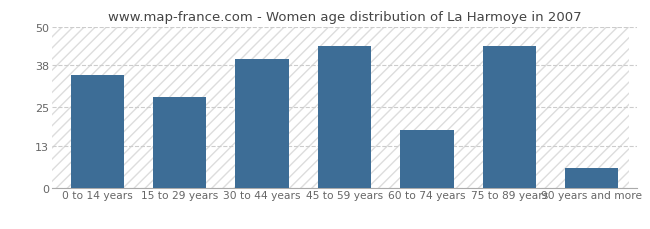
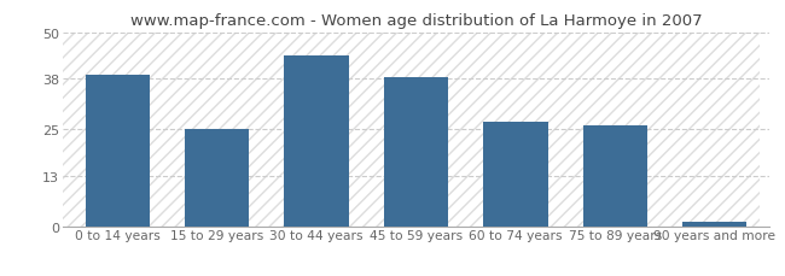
0 to 14 years: 35.0 -> 39.0
15 to 29 years: 28.0 -> 25.0
30 to 44 years: 40.0 -> 44.0
45 to 59 years: 44.0 -> 38.5
60 to 74 years: 18.0 -> 27.0
75 to 89 years: 44.0 -> 26.0
90 years and more: 6.0 -> 1.0
